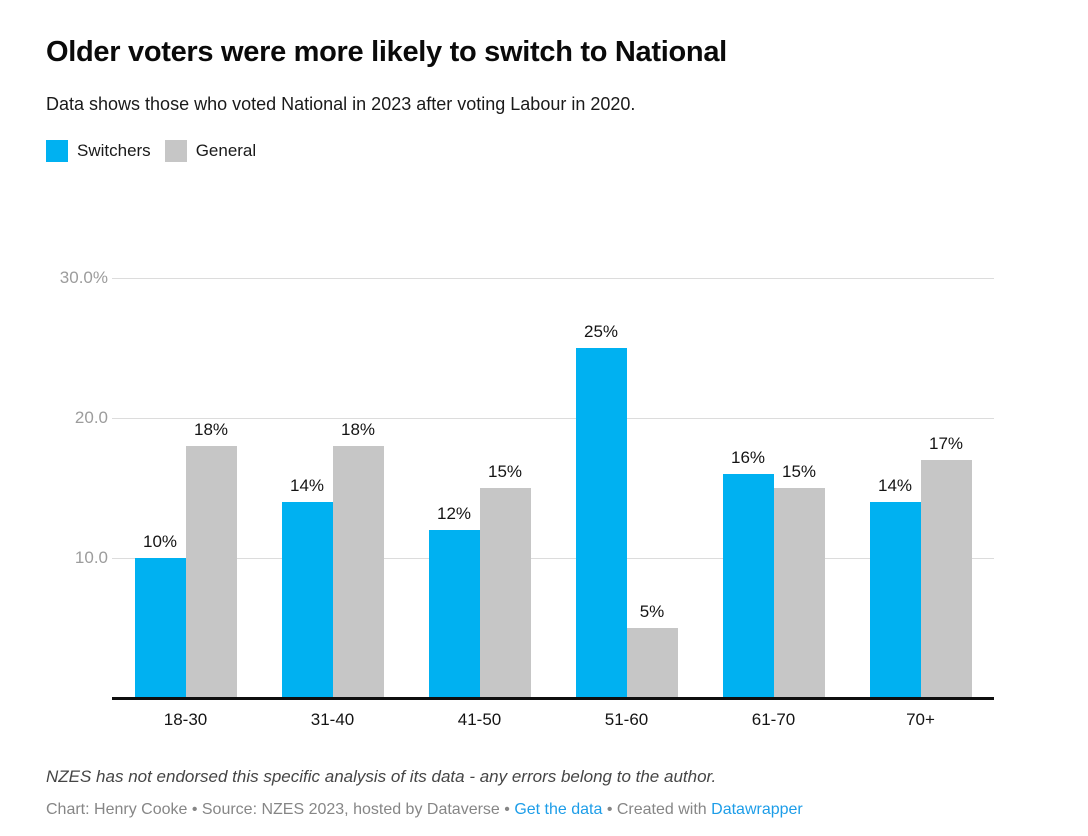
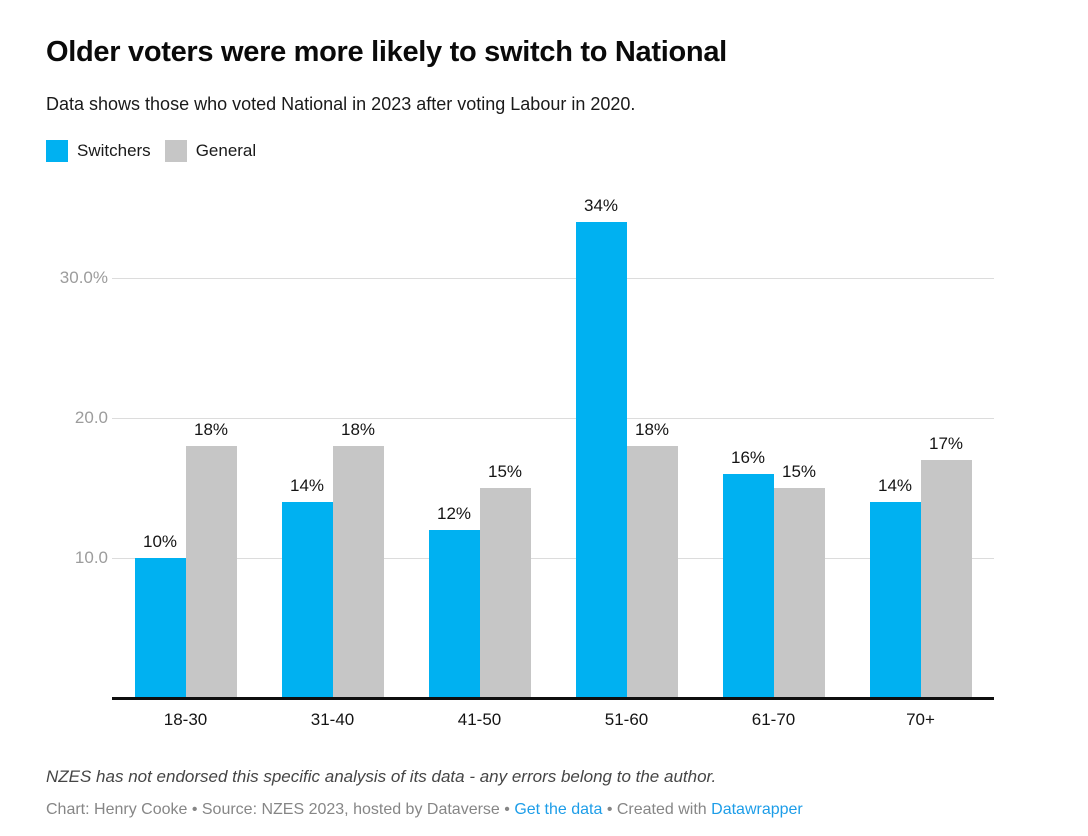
Switchers/51-60: 25% -> 34%
General/51-60: 5% -> 18%
